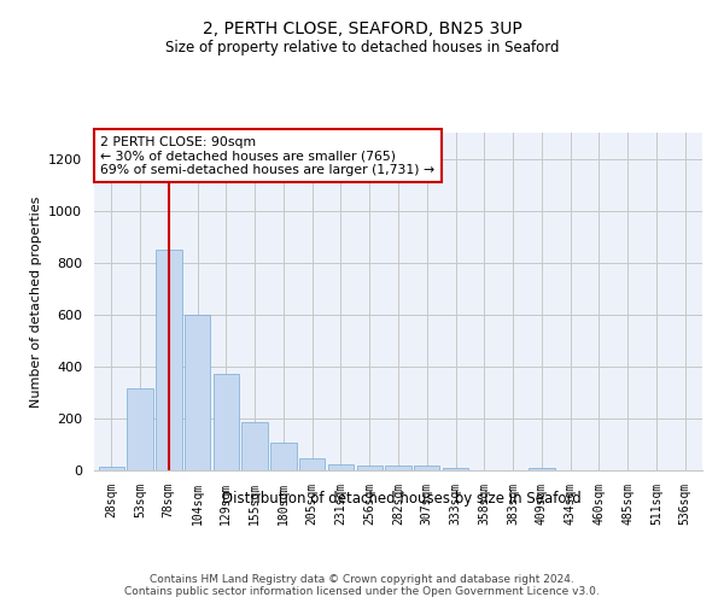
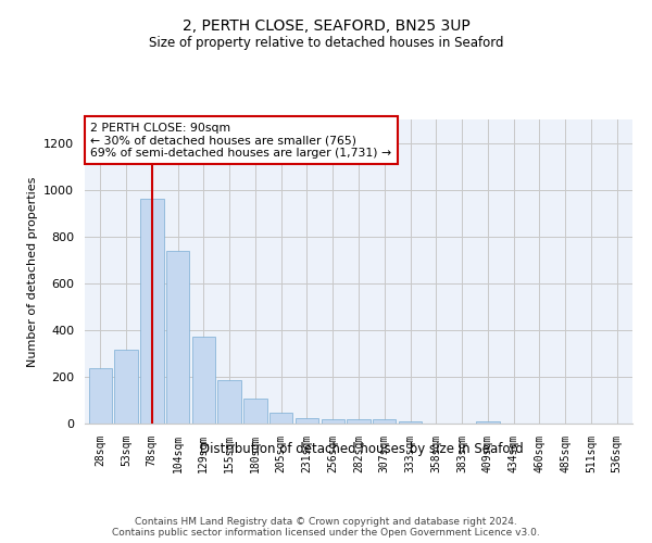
28sqm: 15 -> 235
78sqm: 850 -> 960
104sqm: 600 -> 740
